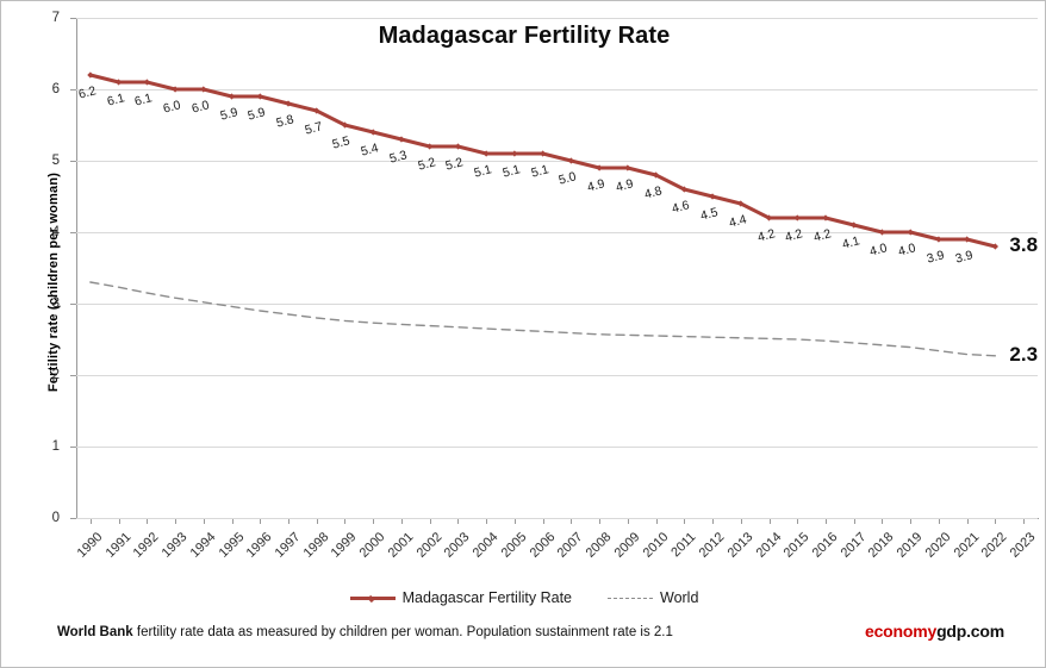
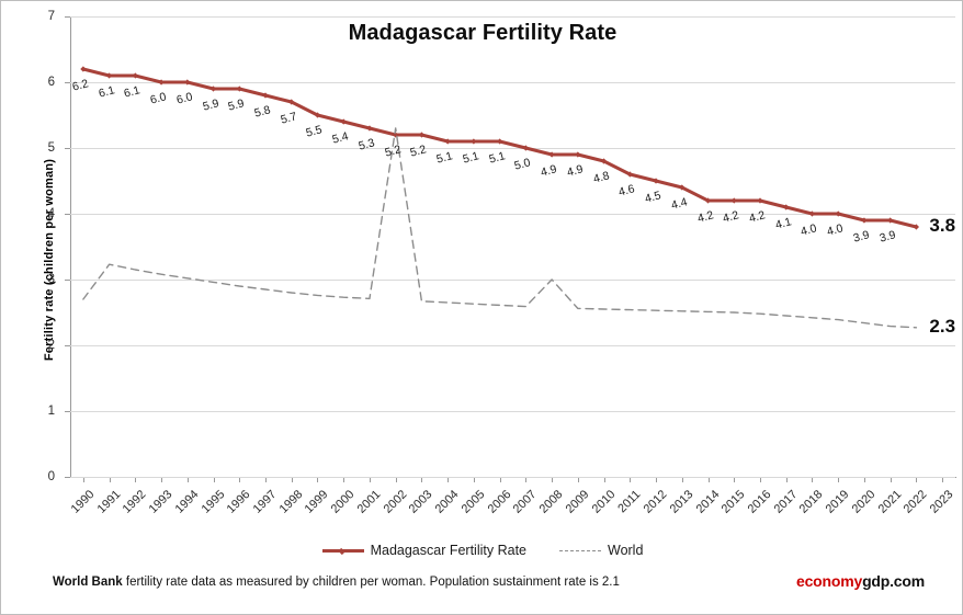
World/1990: 3.3 -> 2.7
World/2002: 2.7 -> 5.3
World/2008: 2.6 -> 3.0
